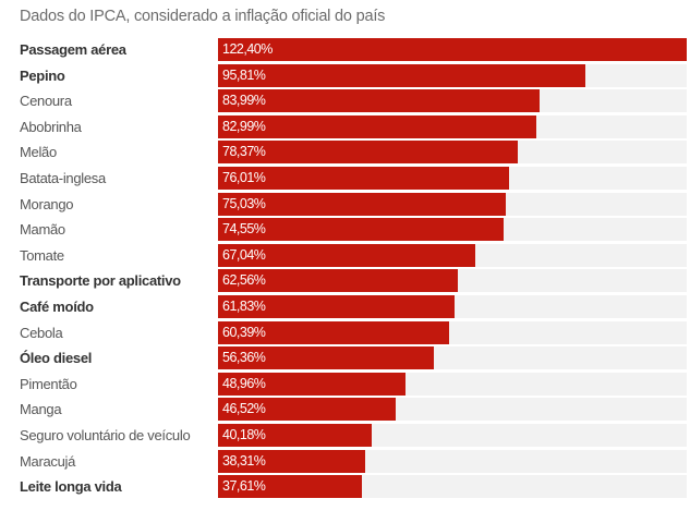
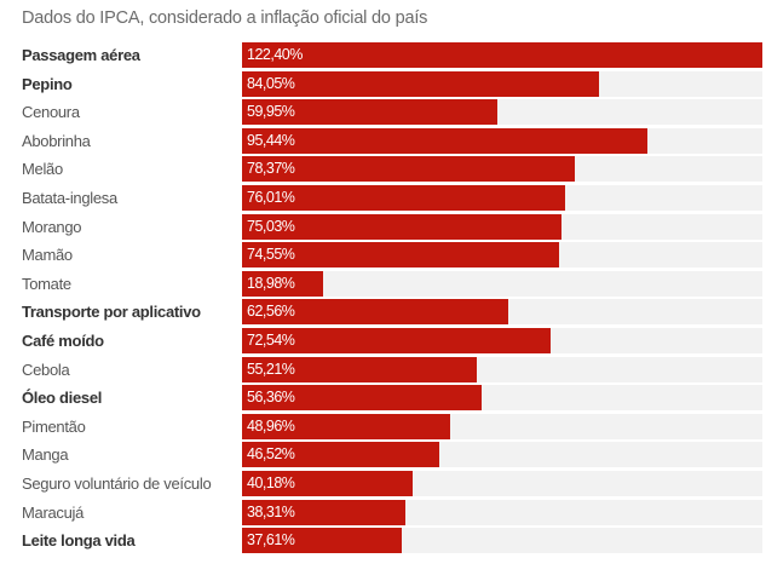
Pepino: 95,81% -> 84,05%
Cenoura: 83,99% -> 59,95%
Abobrinha: 82,99% -> 95,44%
Tomate: 67,04% -> 18,98%
Café moído: 61,83% -> 72,54%
Cebola: 60,39% -> 55,21%
